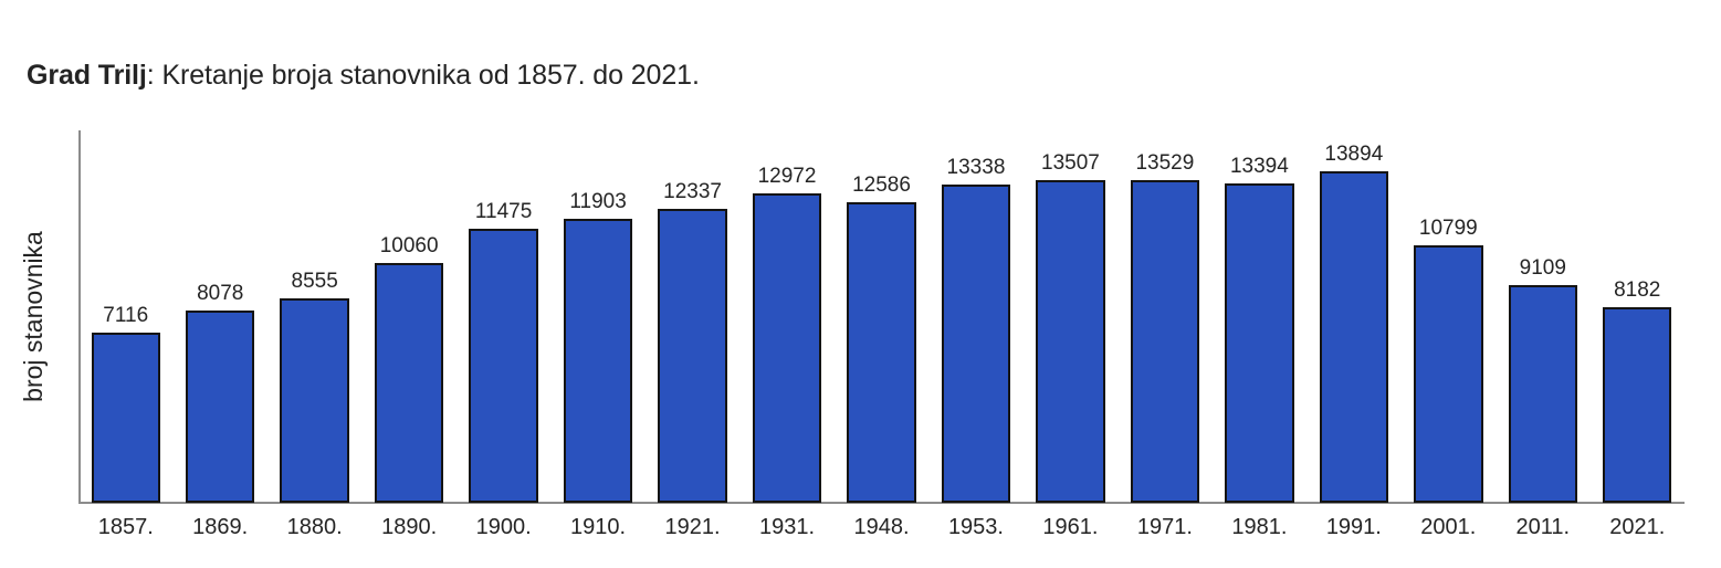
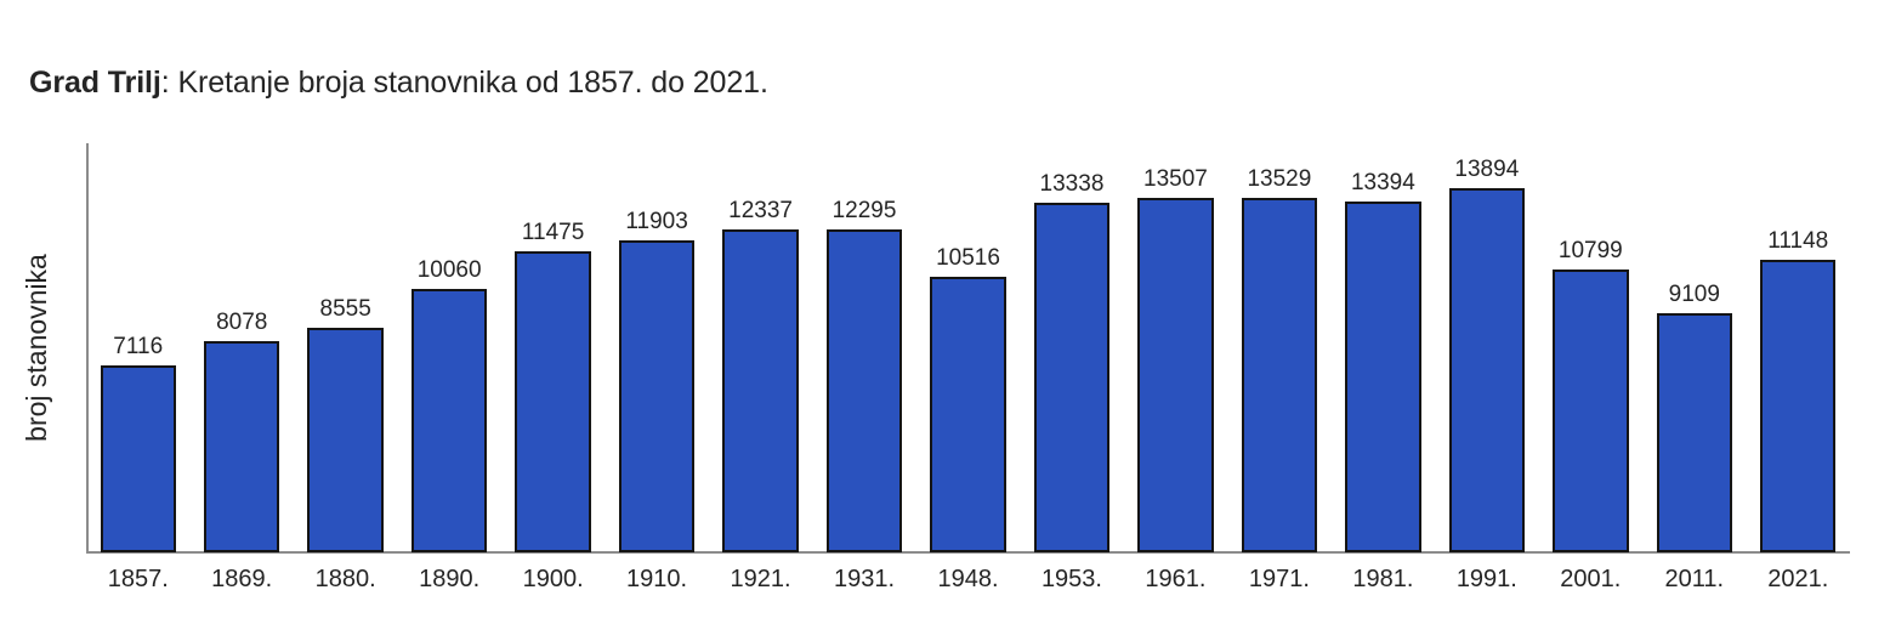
1931.: 12972 -> 12295
1948.: 12586 -> 10516
2021.: 8182 -> 11148
